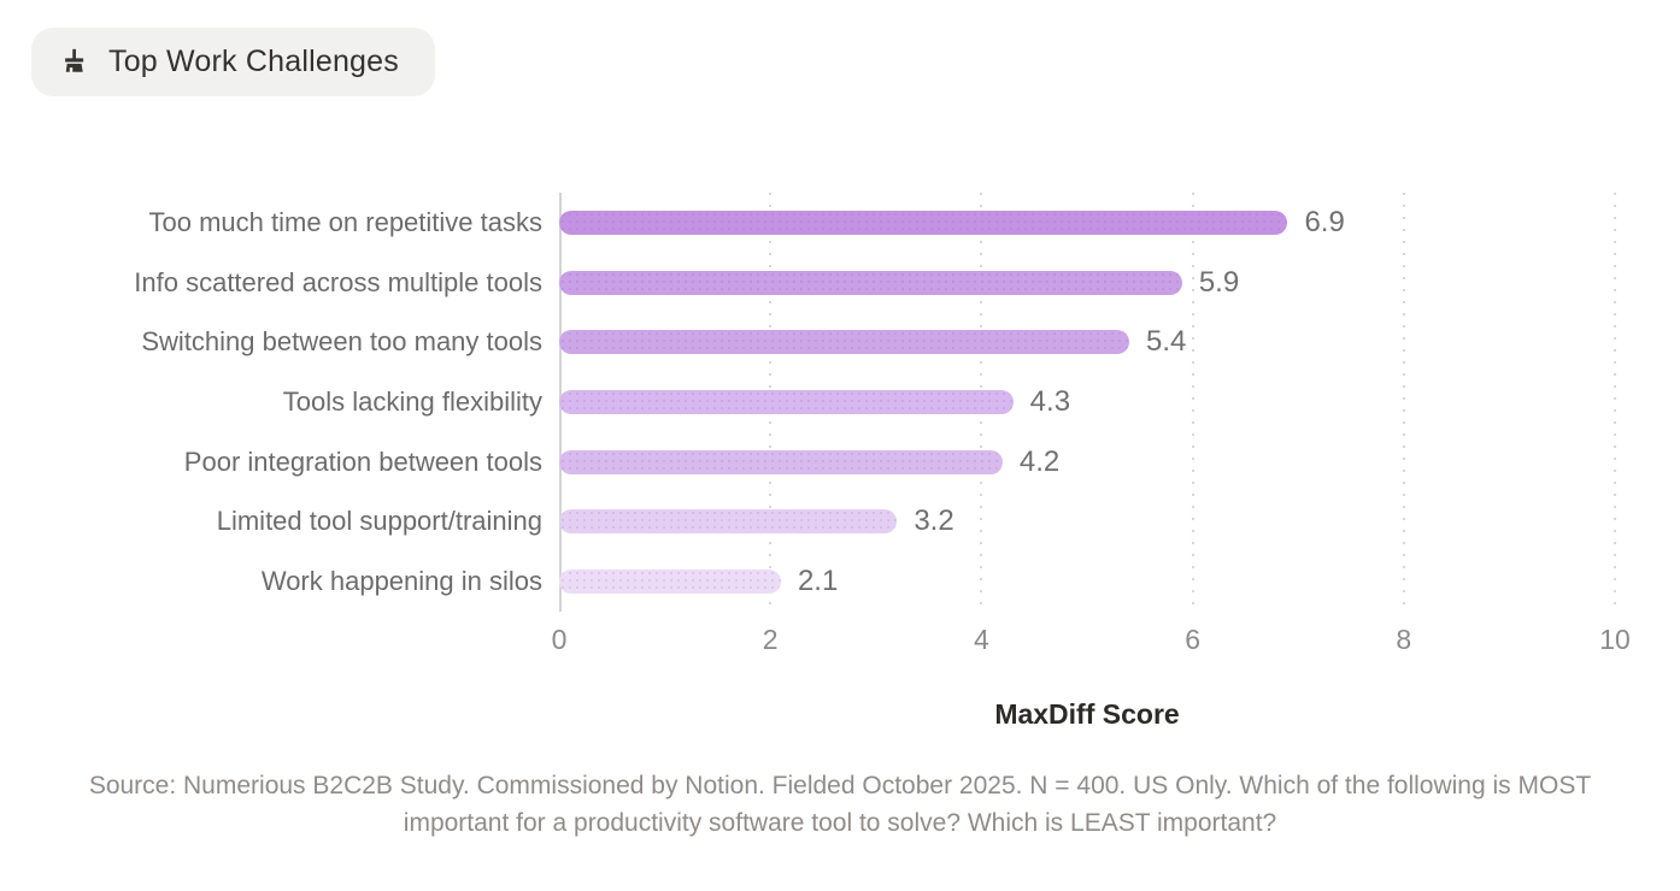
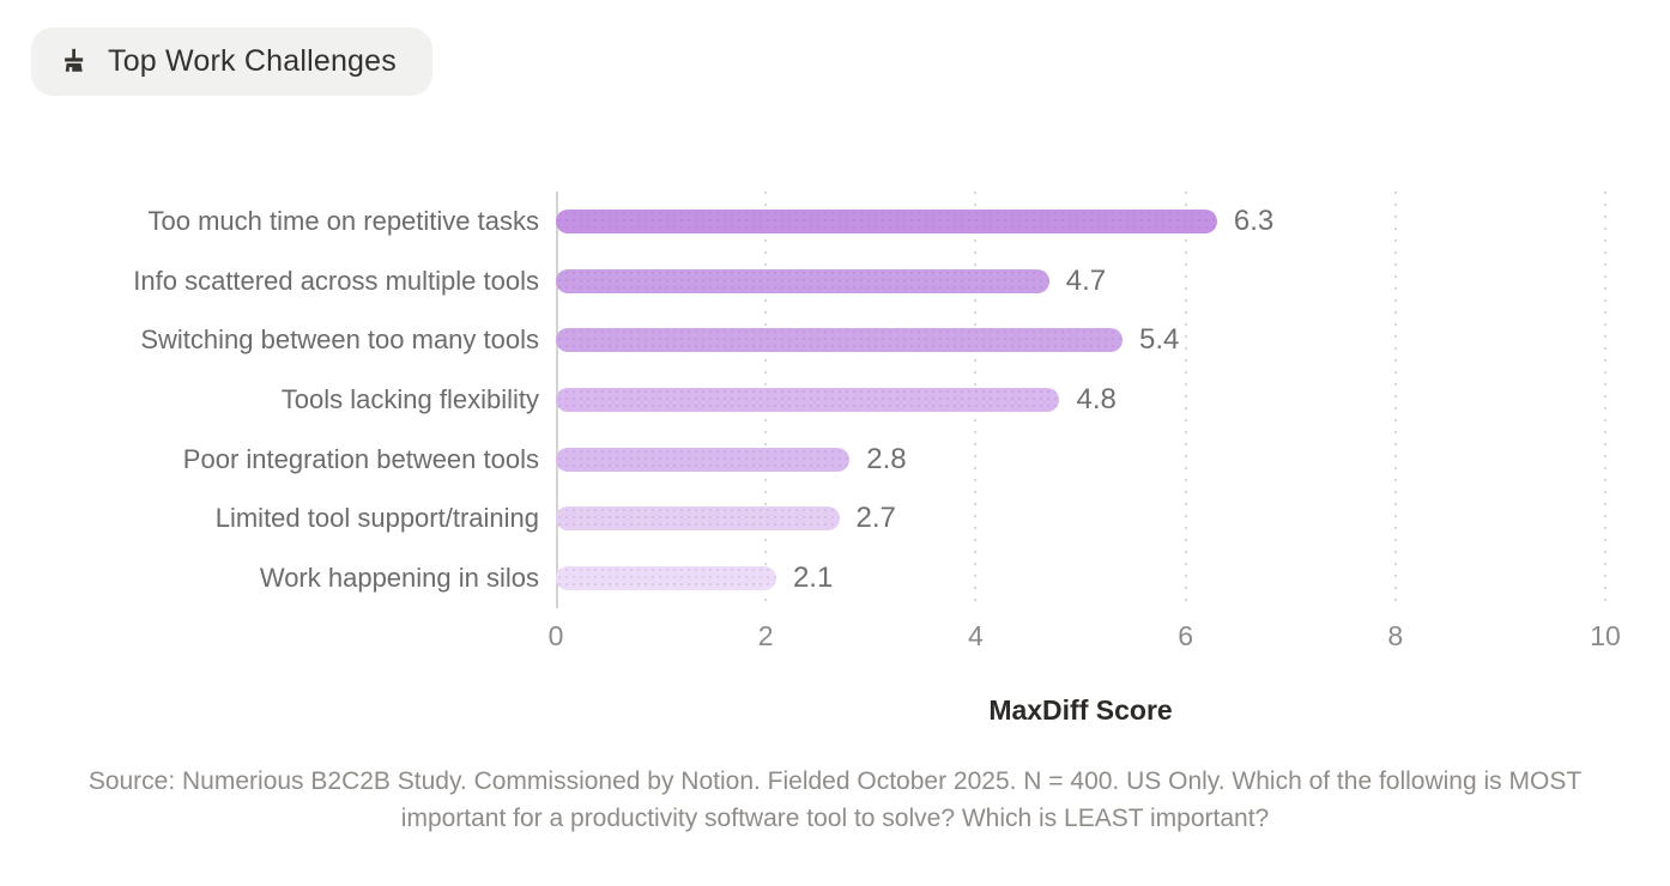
Too much time on repetitive tasks: 6.9 -> 6.3
Info scattered across multiple tools: 5.9 -> 4.7
Tools lacking flexibility: 4.3 -> 4.8
Poor integration between tools: 4.2 -> 2.8
Limited tool support/training: 3.2 -> 2.7
